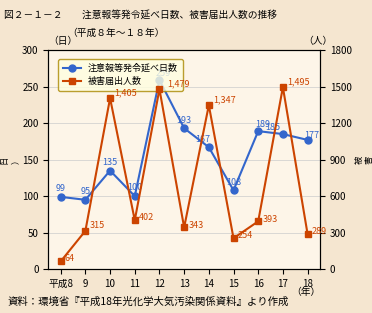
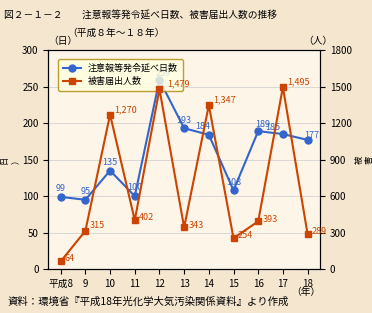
被害届出人数/10: 1,405 -> 1,270
注意報等発令延べ日数/14: 167 -> 184
